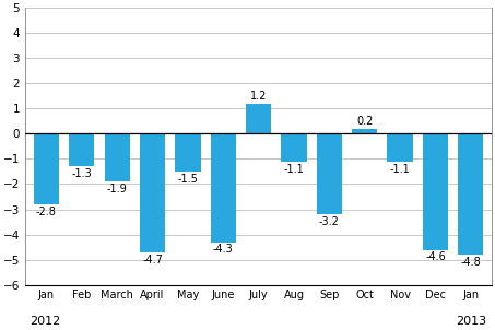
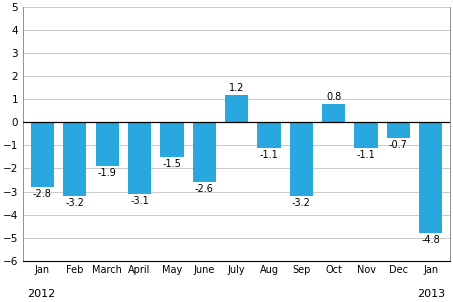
Feb: -1.3 -> -3.2
April: -4.7 -> -3.1
June: -4.3 -> -2.6
Oct: 0.2 -> 0.8
Dec: -4.6 -> -0.7
